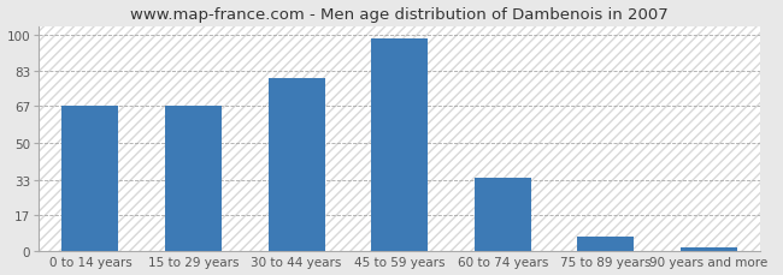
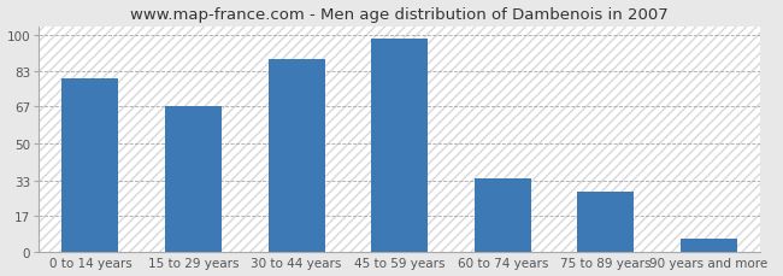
0 to 14 years: 67 -> 80
30 to 44 years: 80 -> 89
75 to 89 years: 7 -> 28
90 years and more: 2 -> 6
